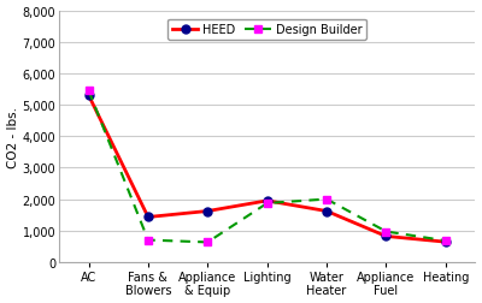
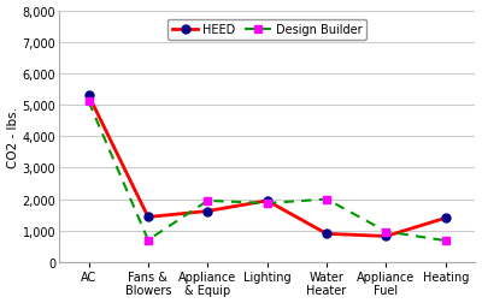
Design Builder/AC: 5,450 -> 5,100
Design Builder/Appliance & Equip: 630 -> 1,950
HEED/Water Heater: 1,620 -> 900
HEED/Heating: 640 -> 1,400
